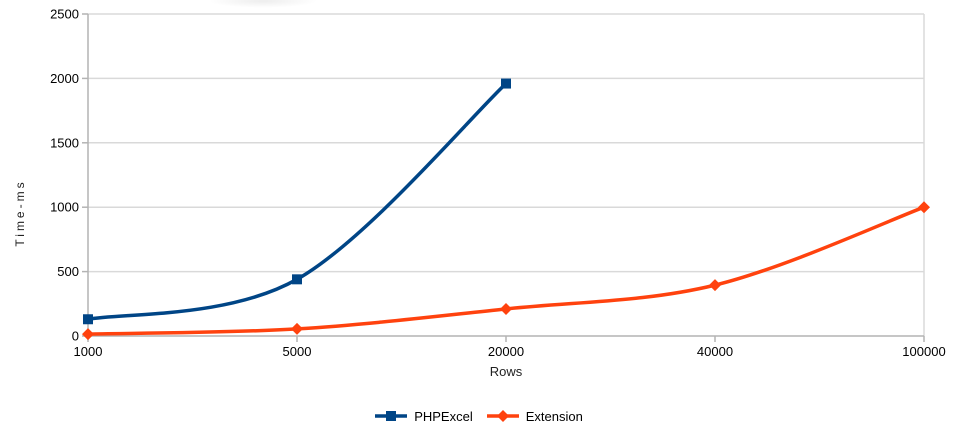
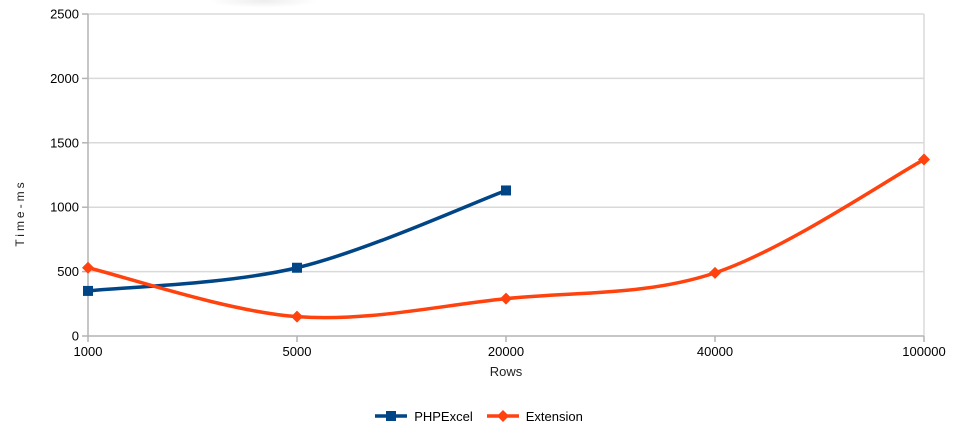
PHPExcel/1000: 130 -> 350
Extension/1000: 20 -> 530
PHPExcel/5000: 440 -> 530
Extension/5000: 60 -> 150
PHPExcel/20000: 1960 -> 1130
Extension/20000: 210 -> 290
Extension/40000: 400 -> 490
Extension/100000: 1000 -> 1370
